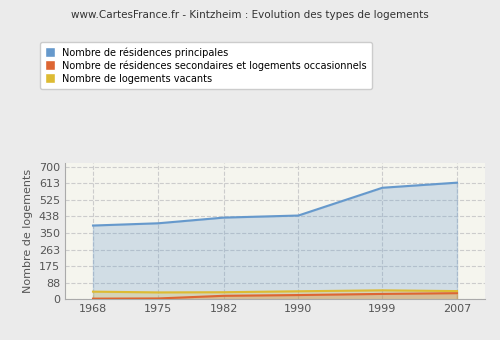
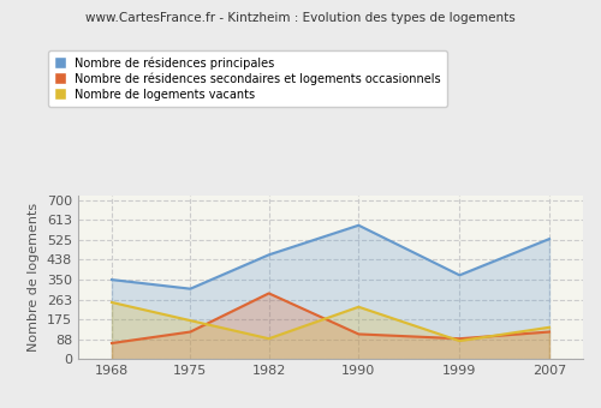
Nombre de résidences principales/1968: 390 -> 350
Nombre de résidences secondaires et logements occasionnels/1968: 0 -> 70
Nombre de logements vacants/1968: 40 -> 250
Nombre de résidences principales/1975: 400 -> 310
Nombre de résidences secondaires et logements occasionnels/1975: 0 -> 120
Nombre de logements vacants/1975: 40 -> 170
Nombre de résidences principales/1982: 430 -> 460
Nombre de résidences secondaires et logements occasionnels/1982: 20 -> 290
Nombre de logements vacants/1982: 40 -> 90
Nombre de résidences principales/1990: 440 -> 590
Nombre de résidences secondaires et logements occasionnels/1990: 20 -> 110
Nombre de logements vacants/1990: 40 -> 230
Nombre de résidences principales/1999: 590 -> 370
Nombre de résidences secondaires et logements occasionnels/1999: 30 -> 90
Nombre de logements vacants/1999: 50 -> 80
Nombre de résidences principales/2007: 620 -> 530
Nombre de résidences secondaires et logements occasionnels/2007: 30 -> 120
Nombre de logements vacants/2007: 40 -> 140
